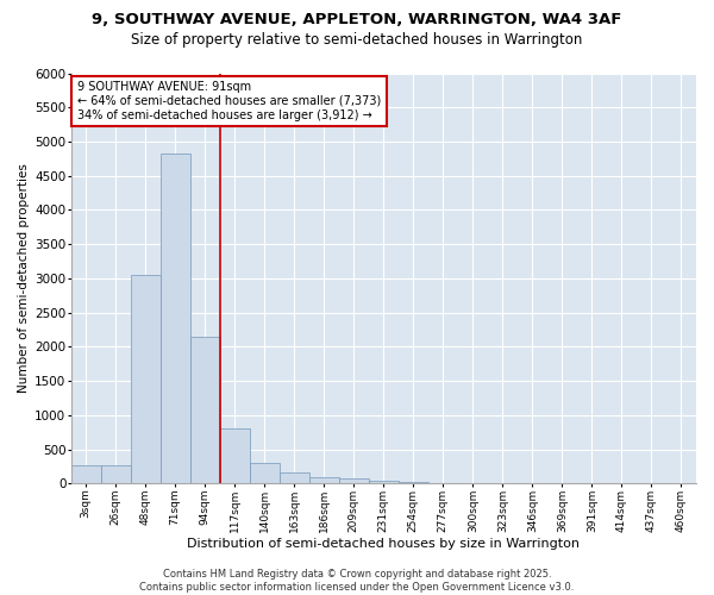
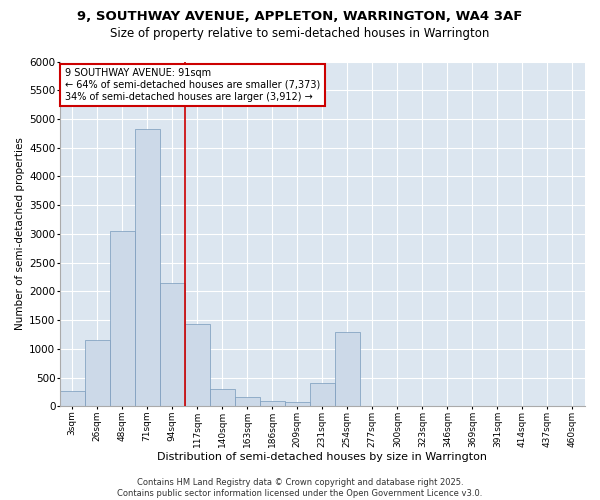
26sqm: 270 -> 1160
117sqm: 800 -> 1440
231sqm: 50 -> 400
254sqm: 30 -> 1300
